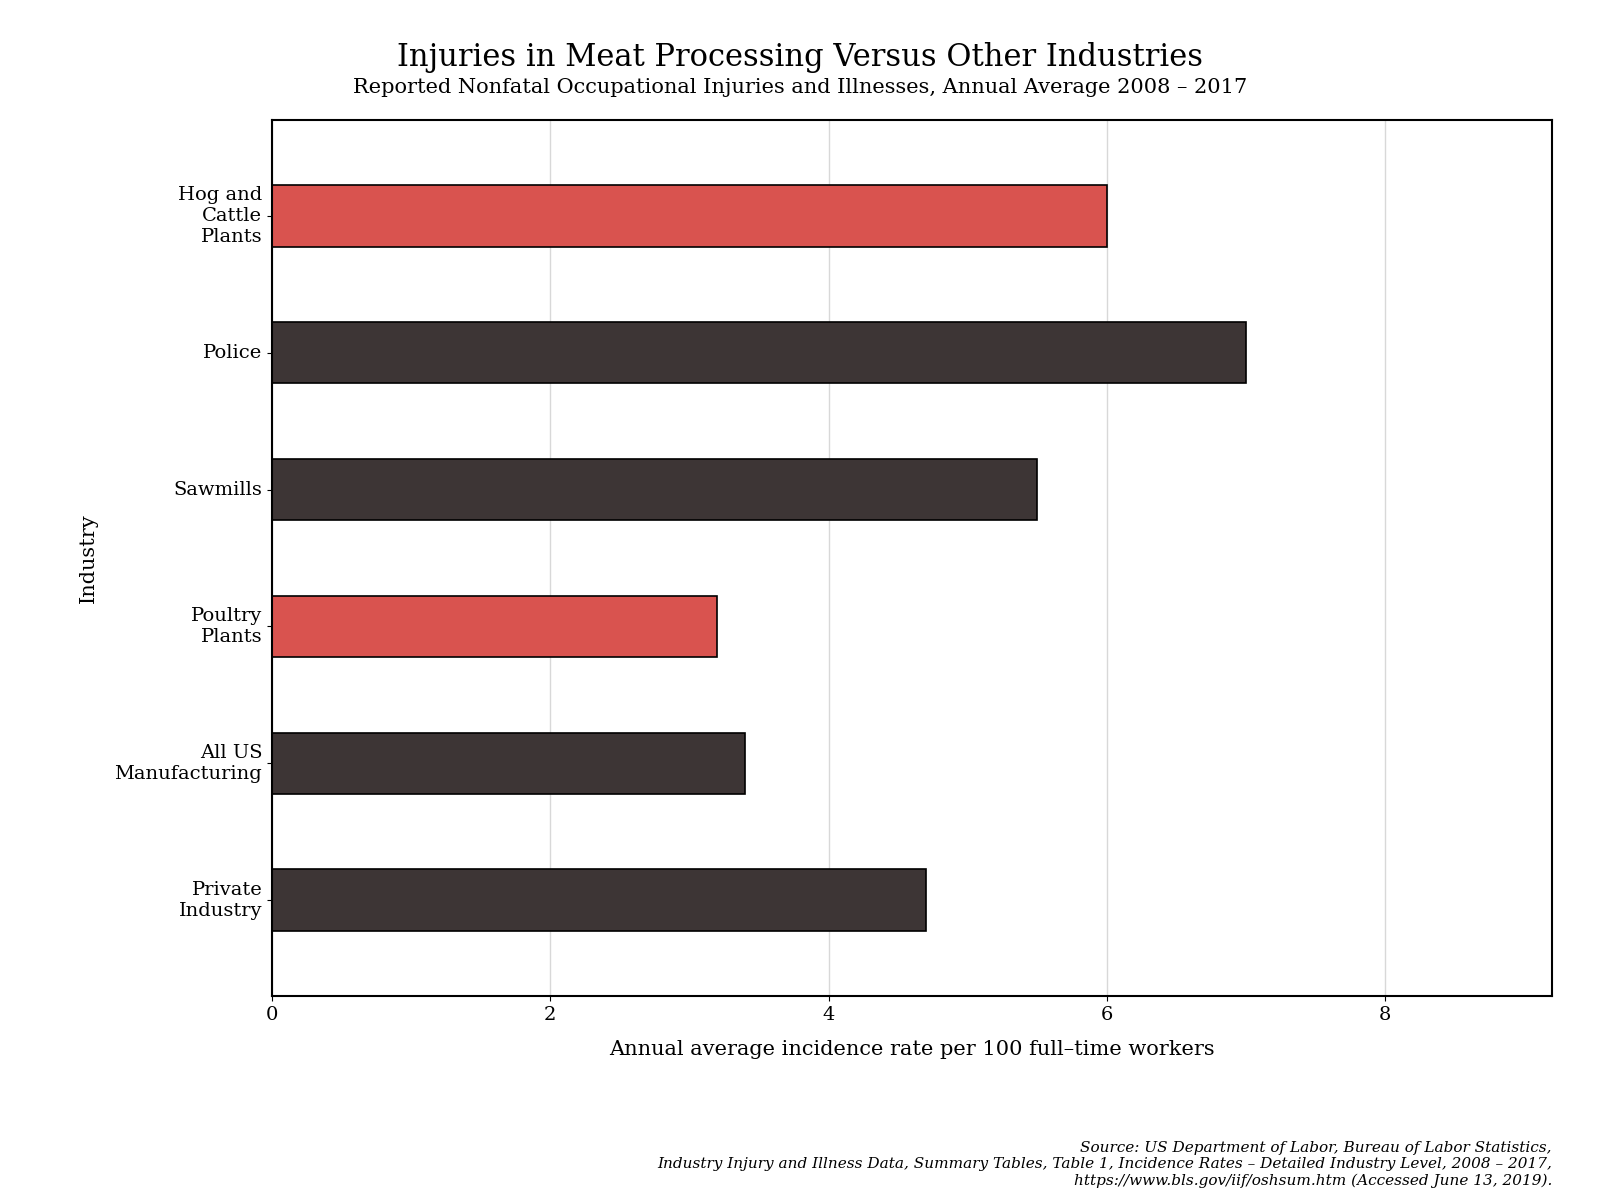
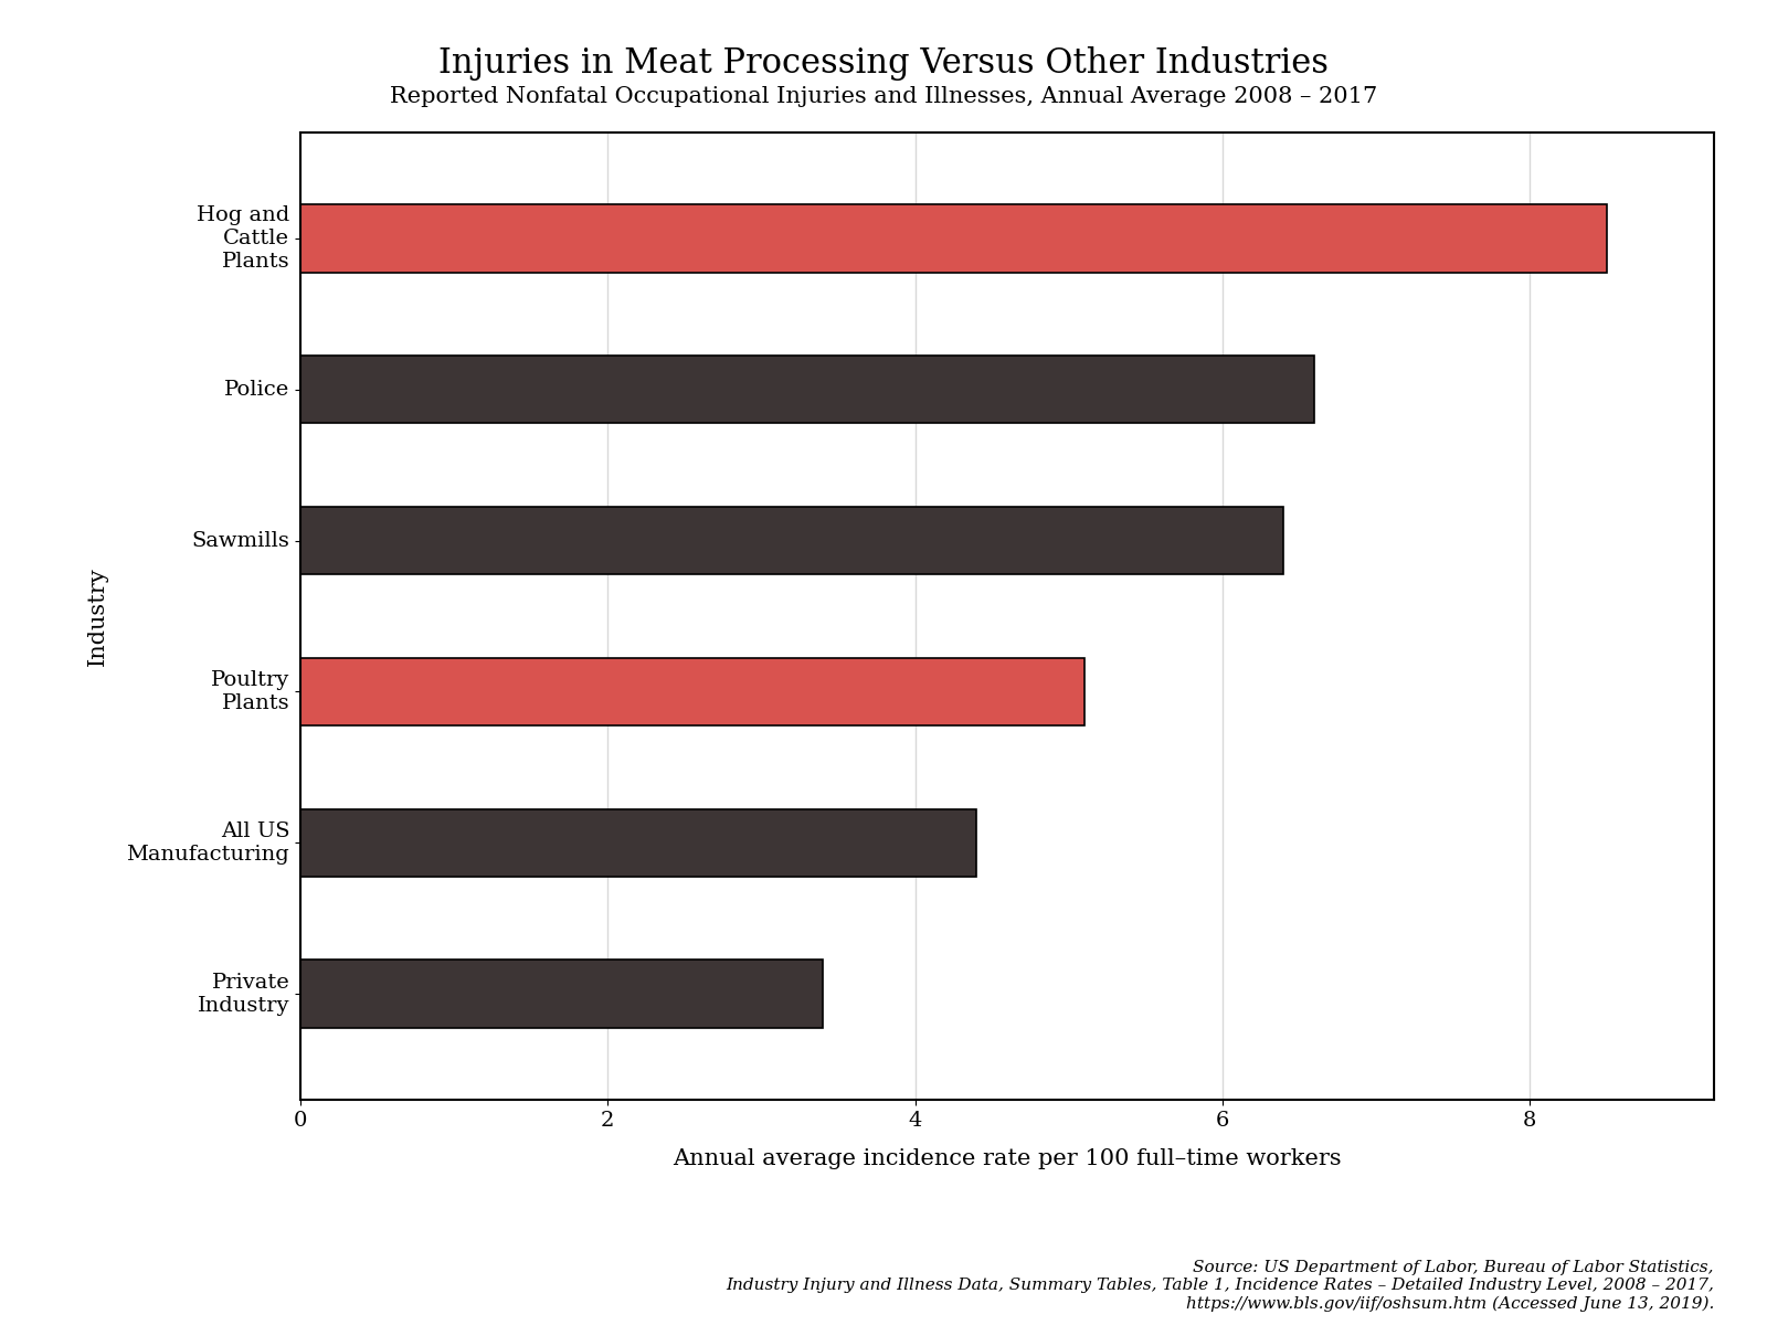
Hog and Cattle Plants: 6.0 -> 8.5
Police: 7.0 -> 6.6
Sawmills: 5.5 -> 6.4
Poultry Plants: 3.2 -> 5.1
All US Manufacturing: 3.4 -> 4.4
Private Industry: 4.7 -> 3.4
